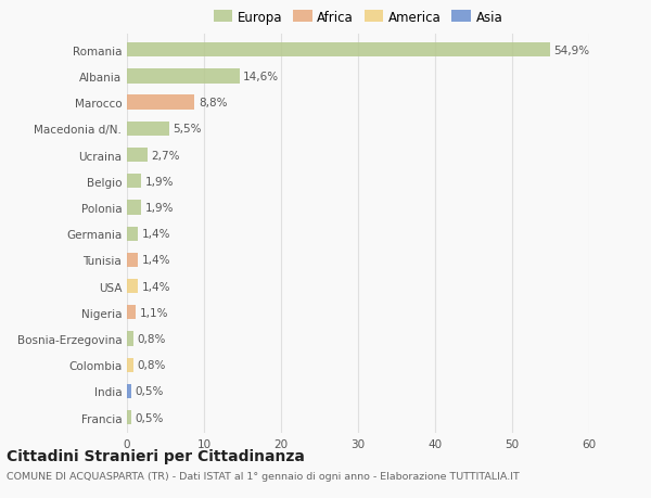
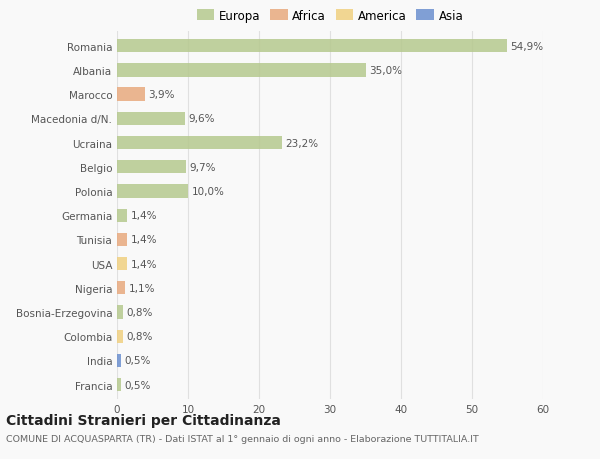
Albania: 14,6% -> 35,0%
Marocco: 8,8% -> 3,9%
Macedonia d/N.: 5,5% -> 9,6%
Ucraina: 2,7% -> 23,2%
Belgio: 1,9% -> 9,7%
Polonia: 1,9% -> 10,0%
